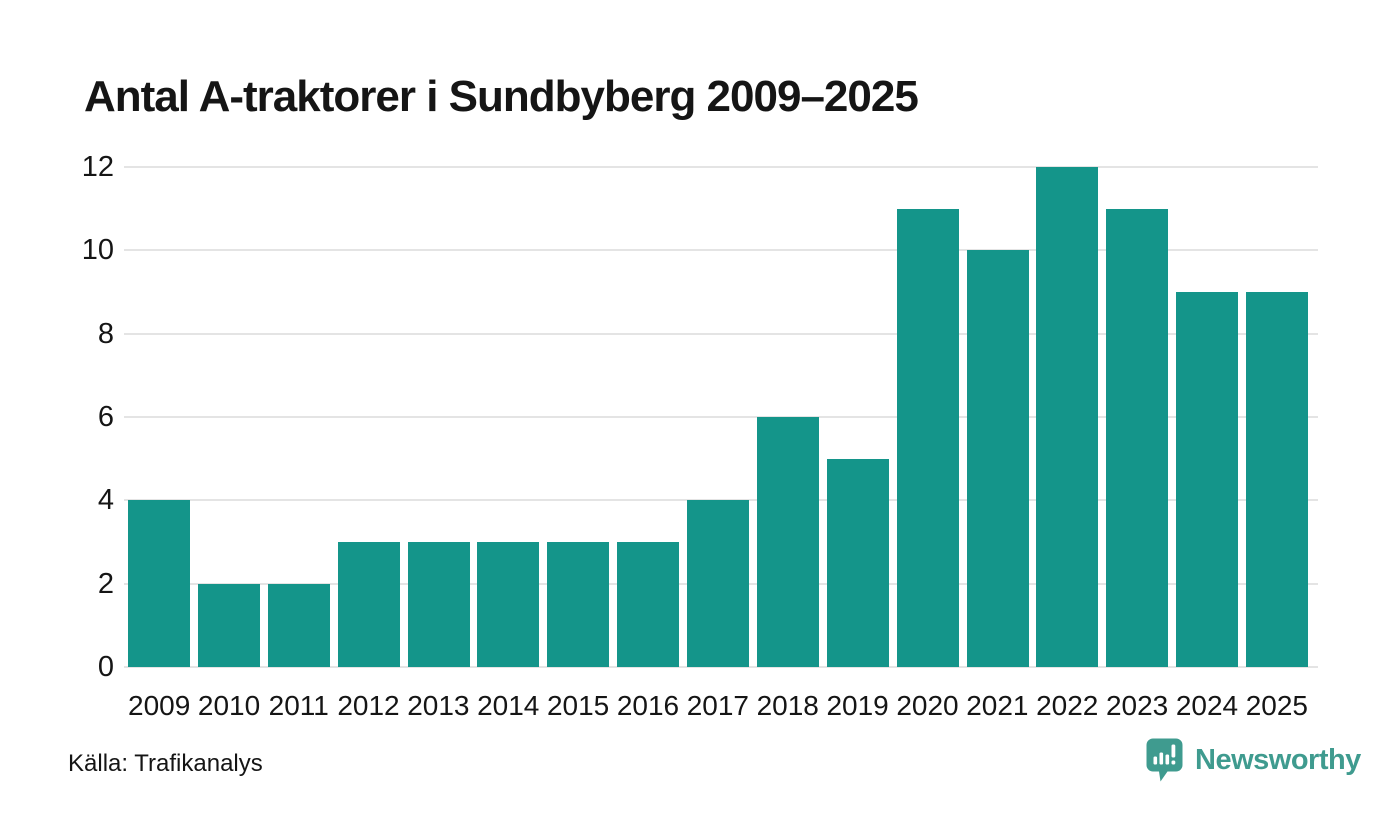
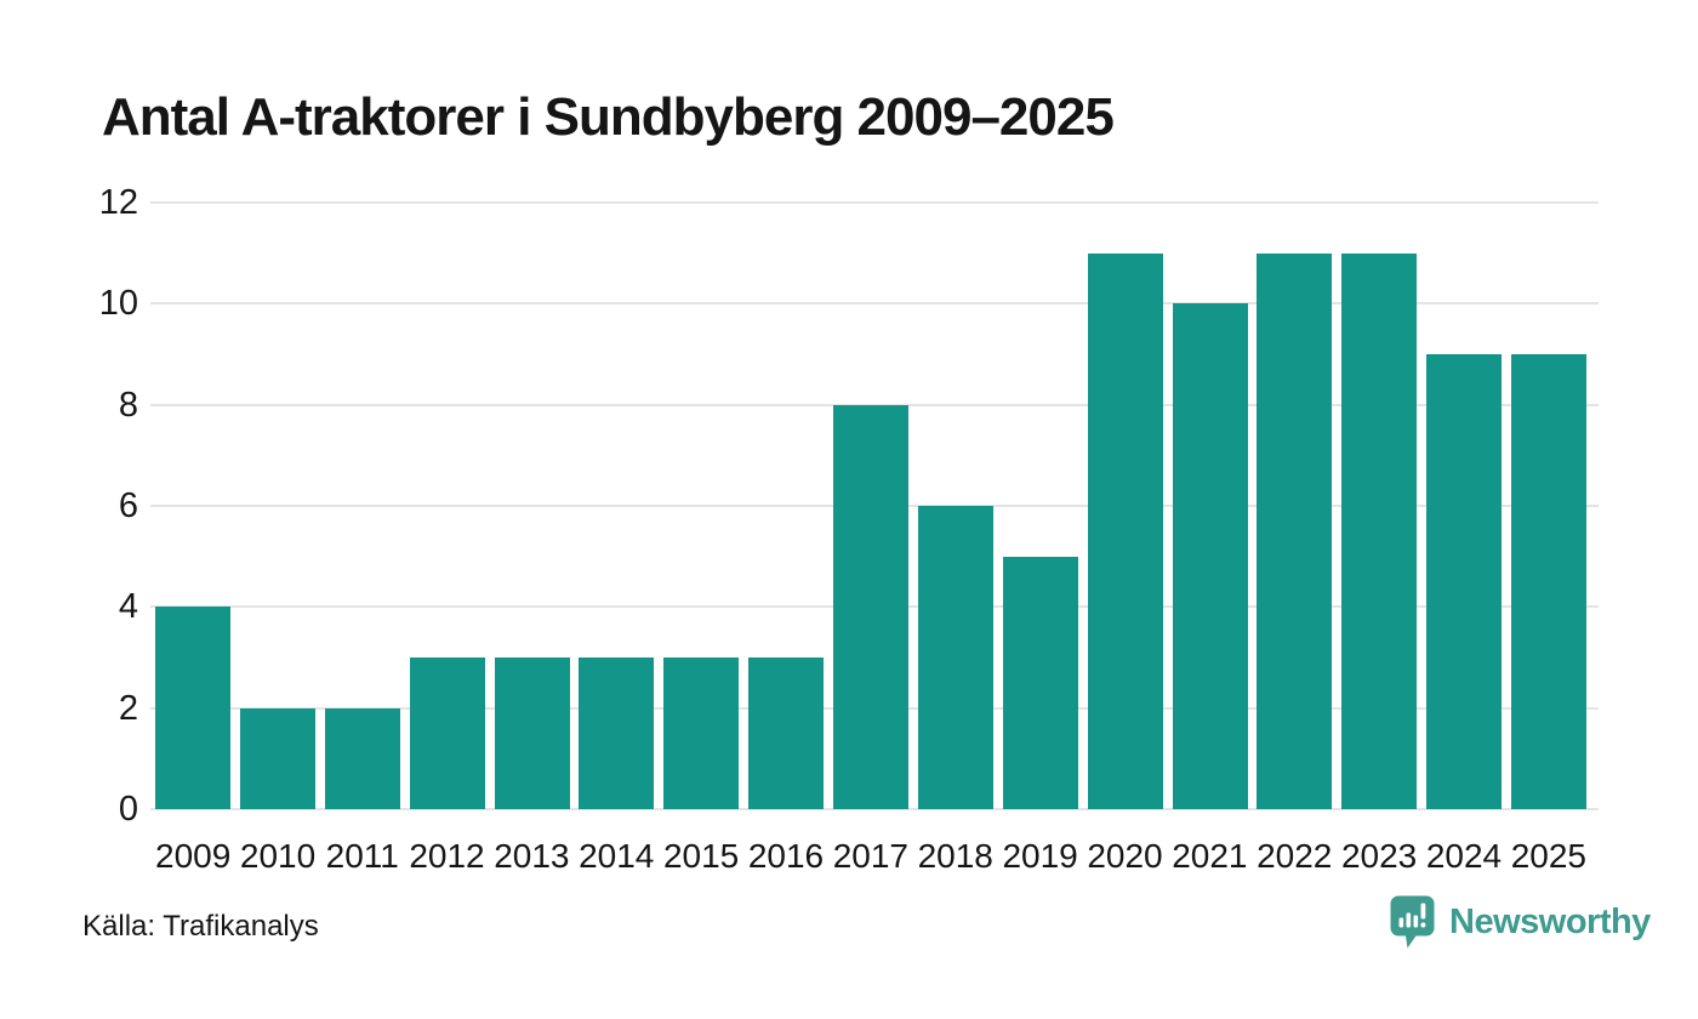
2017: 4 -> 8
2022: 12 -> 11
